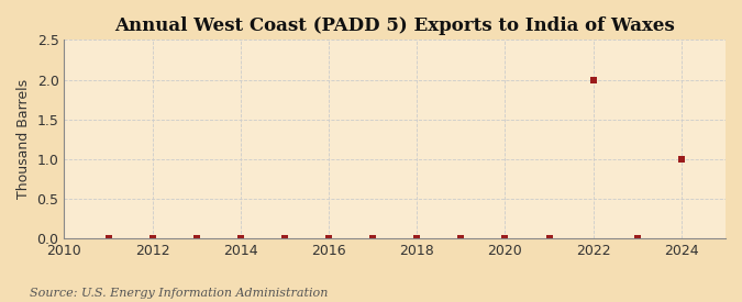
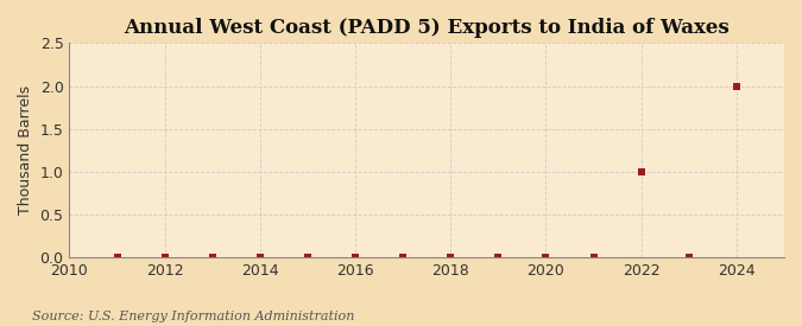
2022: 2 -> 1
2024: 1 -> 2
